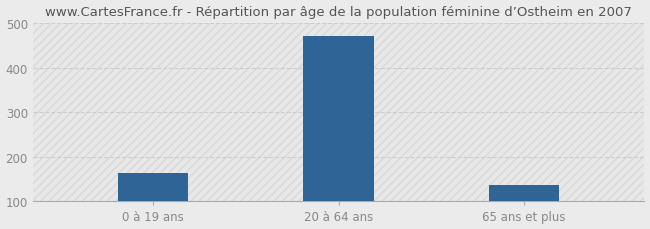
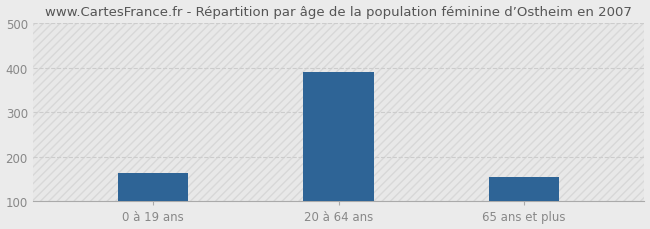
20 à 64 ans: 470 -> 390
65 ans et plus: 136 -> 155
